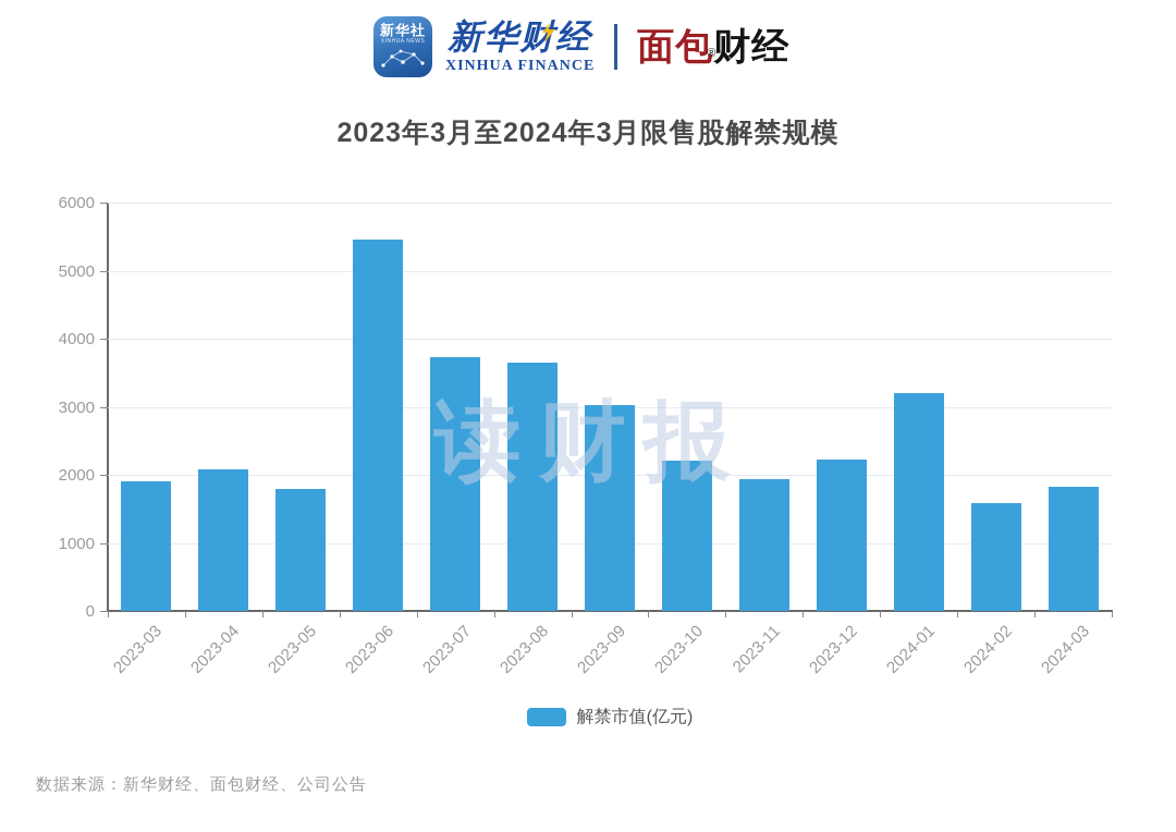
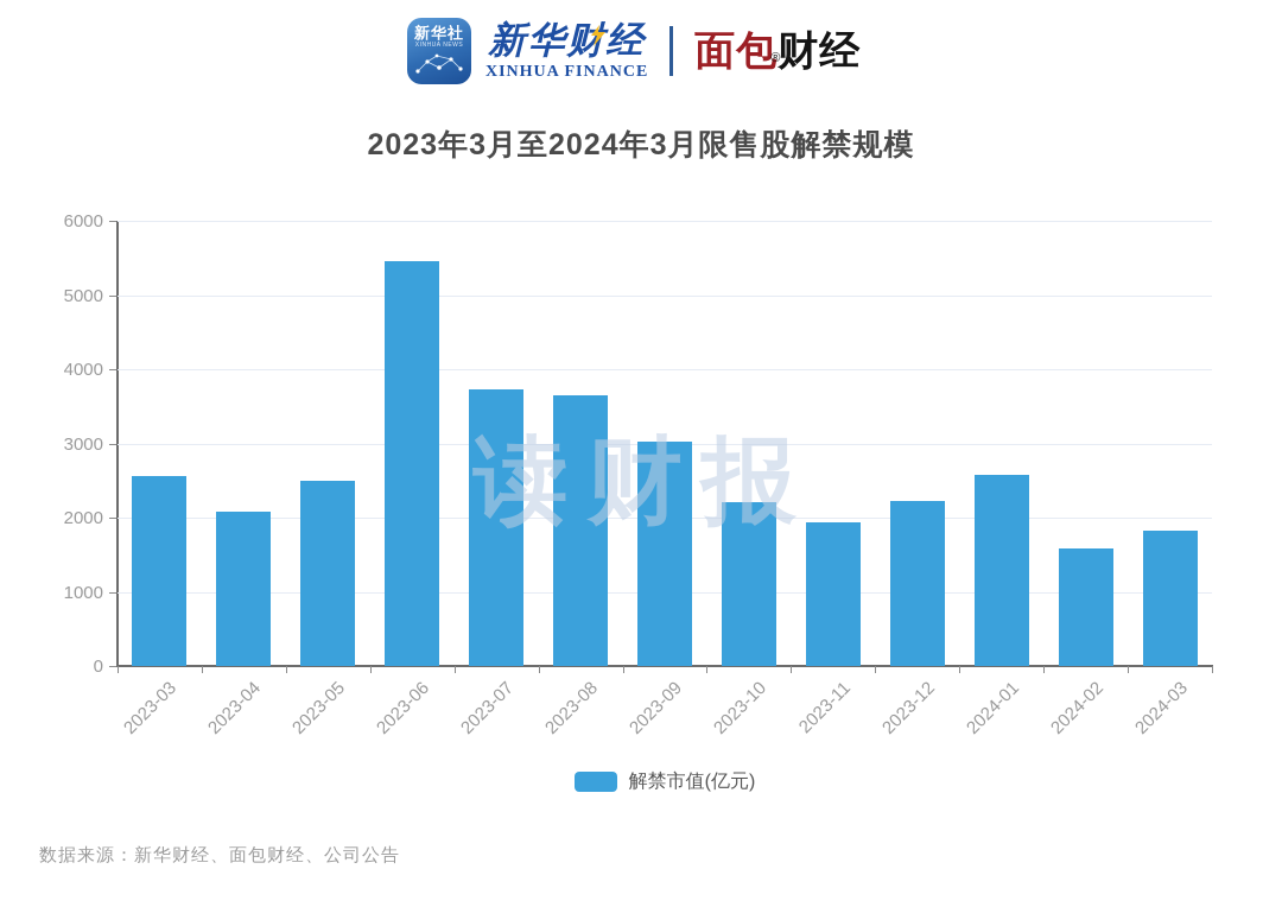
2023-03: 1900 -> 2600
2023-05: 1800 -> 2500
2024-01: 3200 -> 2600
